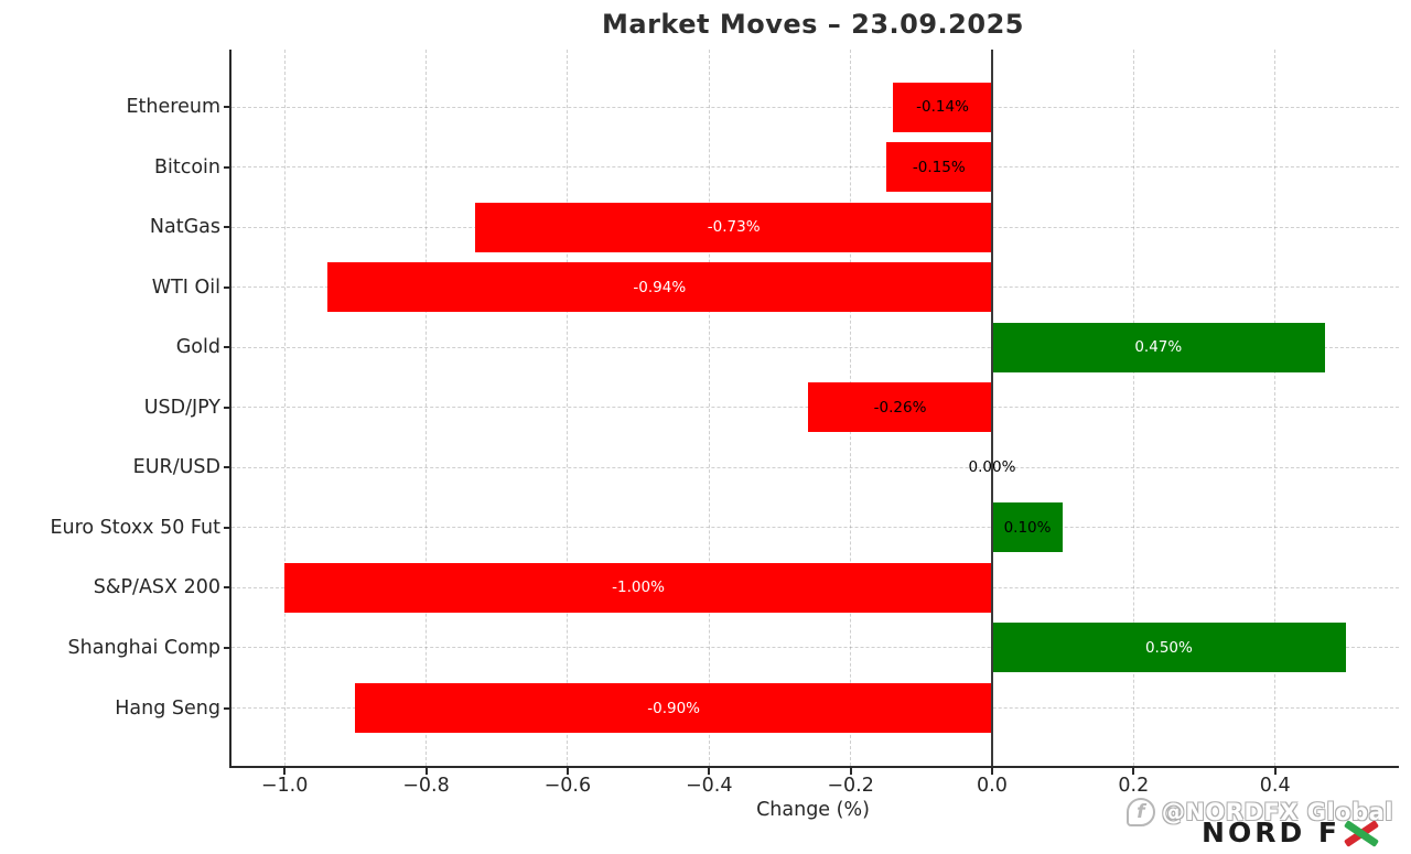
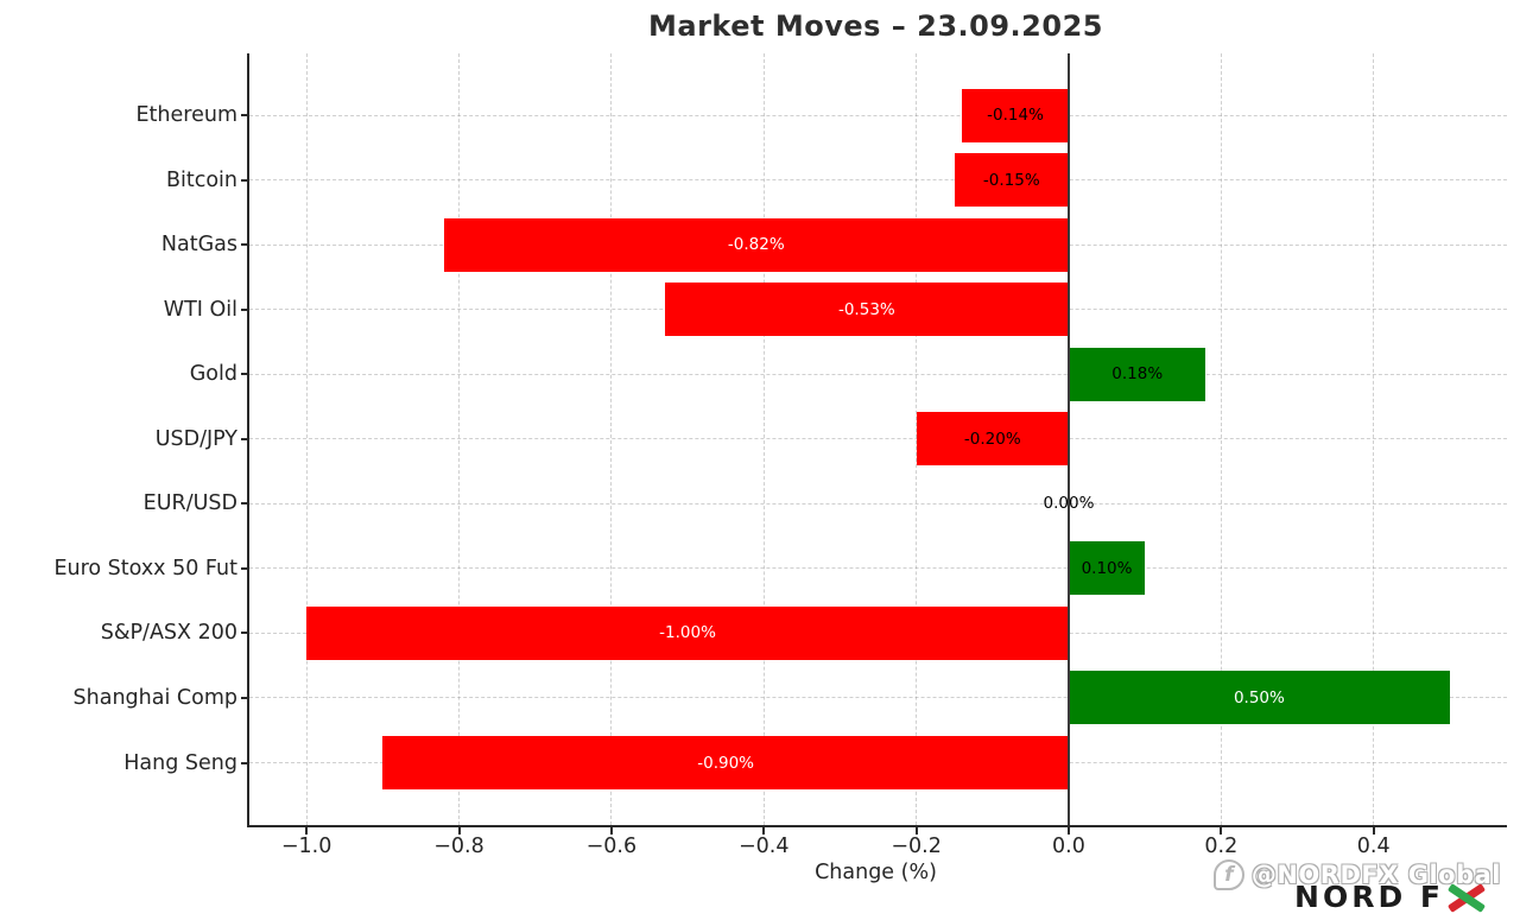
NatGas: -0.73% -> -0.82%
WTI Oil: -0.94% -> -0.53%
Gold: 0.47% -> 0.18%
USD/JPY: -0.26% -> -0.20%
